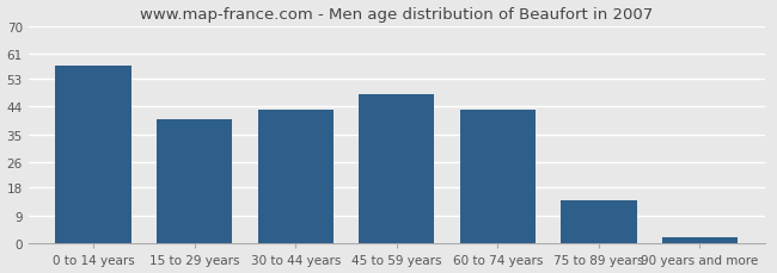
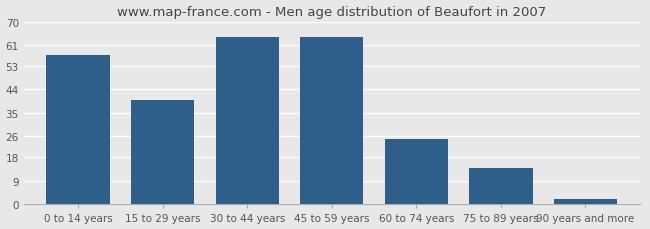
30 to 44 years: 43 -> 64
45 to 59 years: 48 -> 64
60 to 74 years: 43 -> 25
